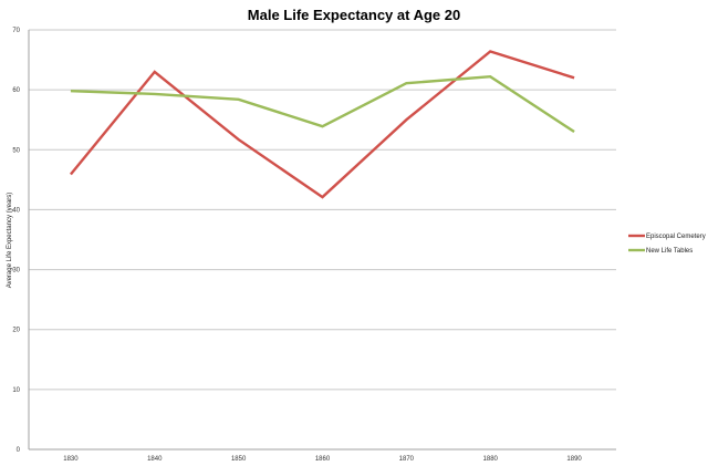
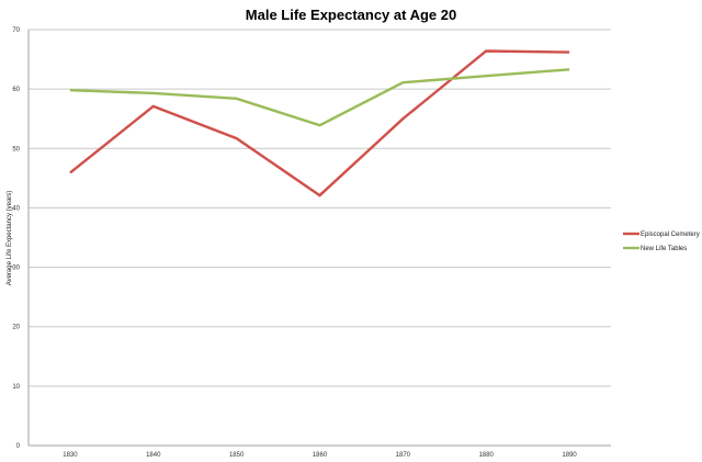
Episcopal Cemetery/1840: 63 -> 57
Episcopal Cemetery/1890: 62 -> 66
New Life Tables/1890: 53 -> 63
